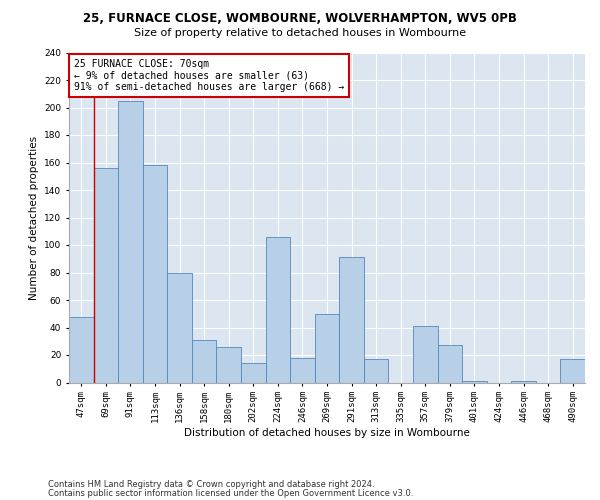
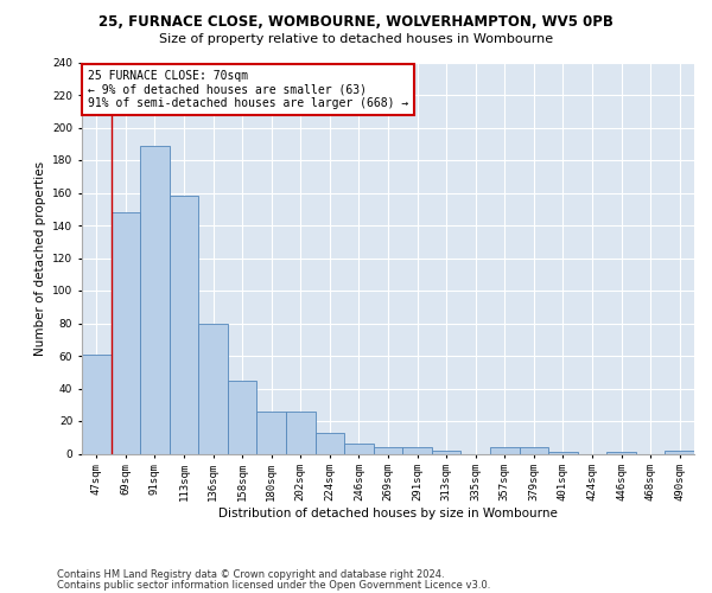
47sqm: 48 -> 61
69sqm: 156 -> 148
91sqm: 205 -> 189
158sqm: 31 -> 45
202sqm: 14 -> 26
224sqm: 106 -> 13
246sqm: 18 -> 6
269sqm: 50 -> 4
291sqm: 91 -> 4
313sqm: 17 -> 2
357sqm: 41 -> 4
379sqm: 27 -> 4
490sqm: 17 -> 2
